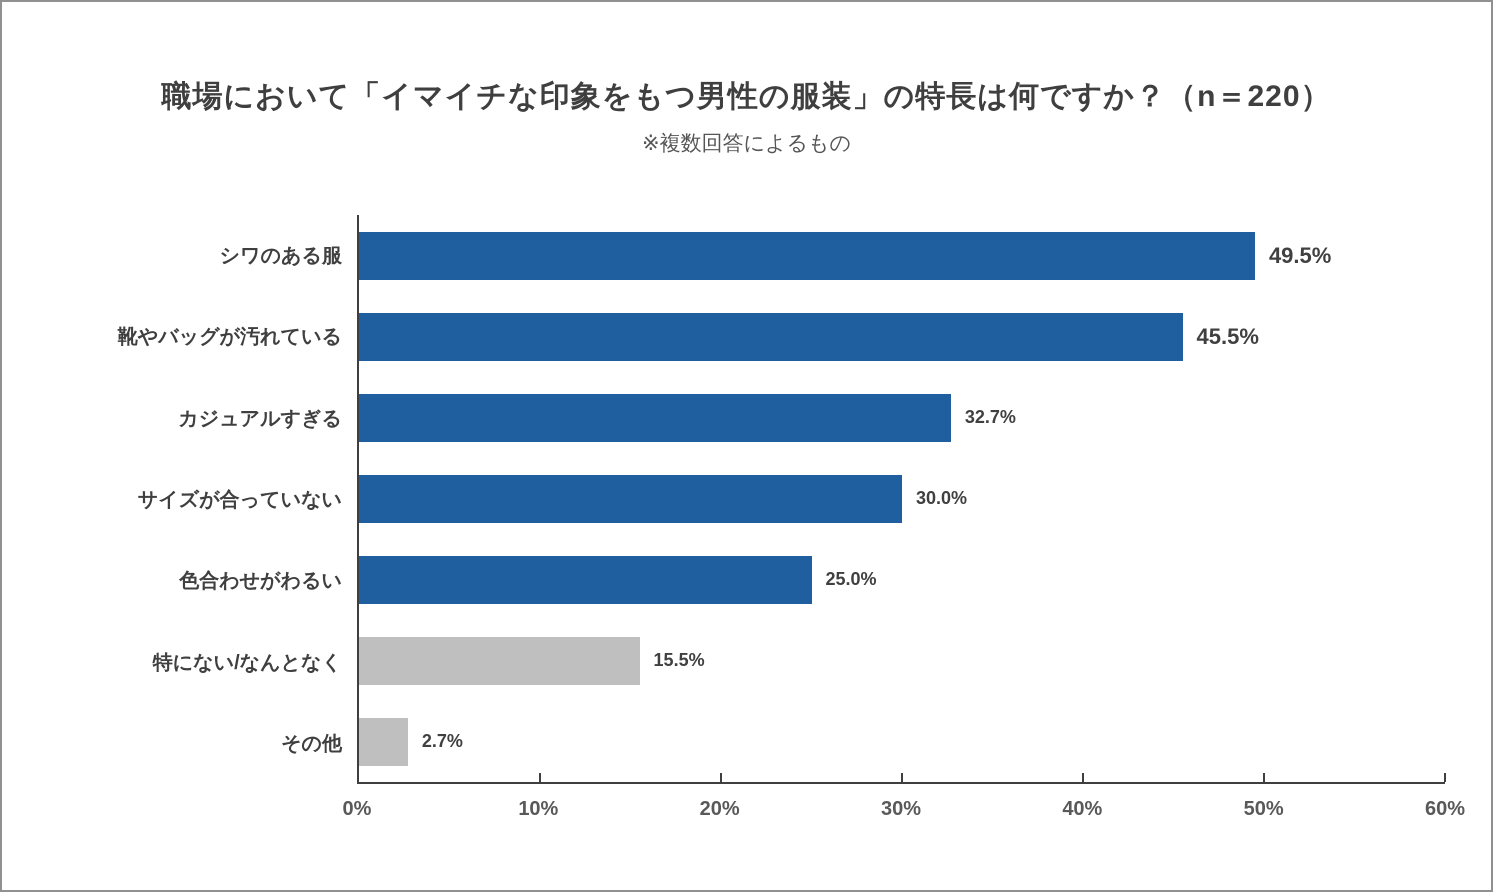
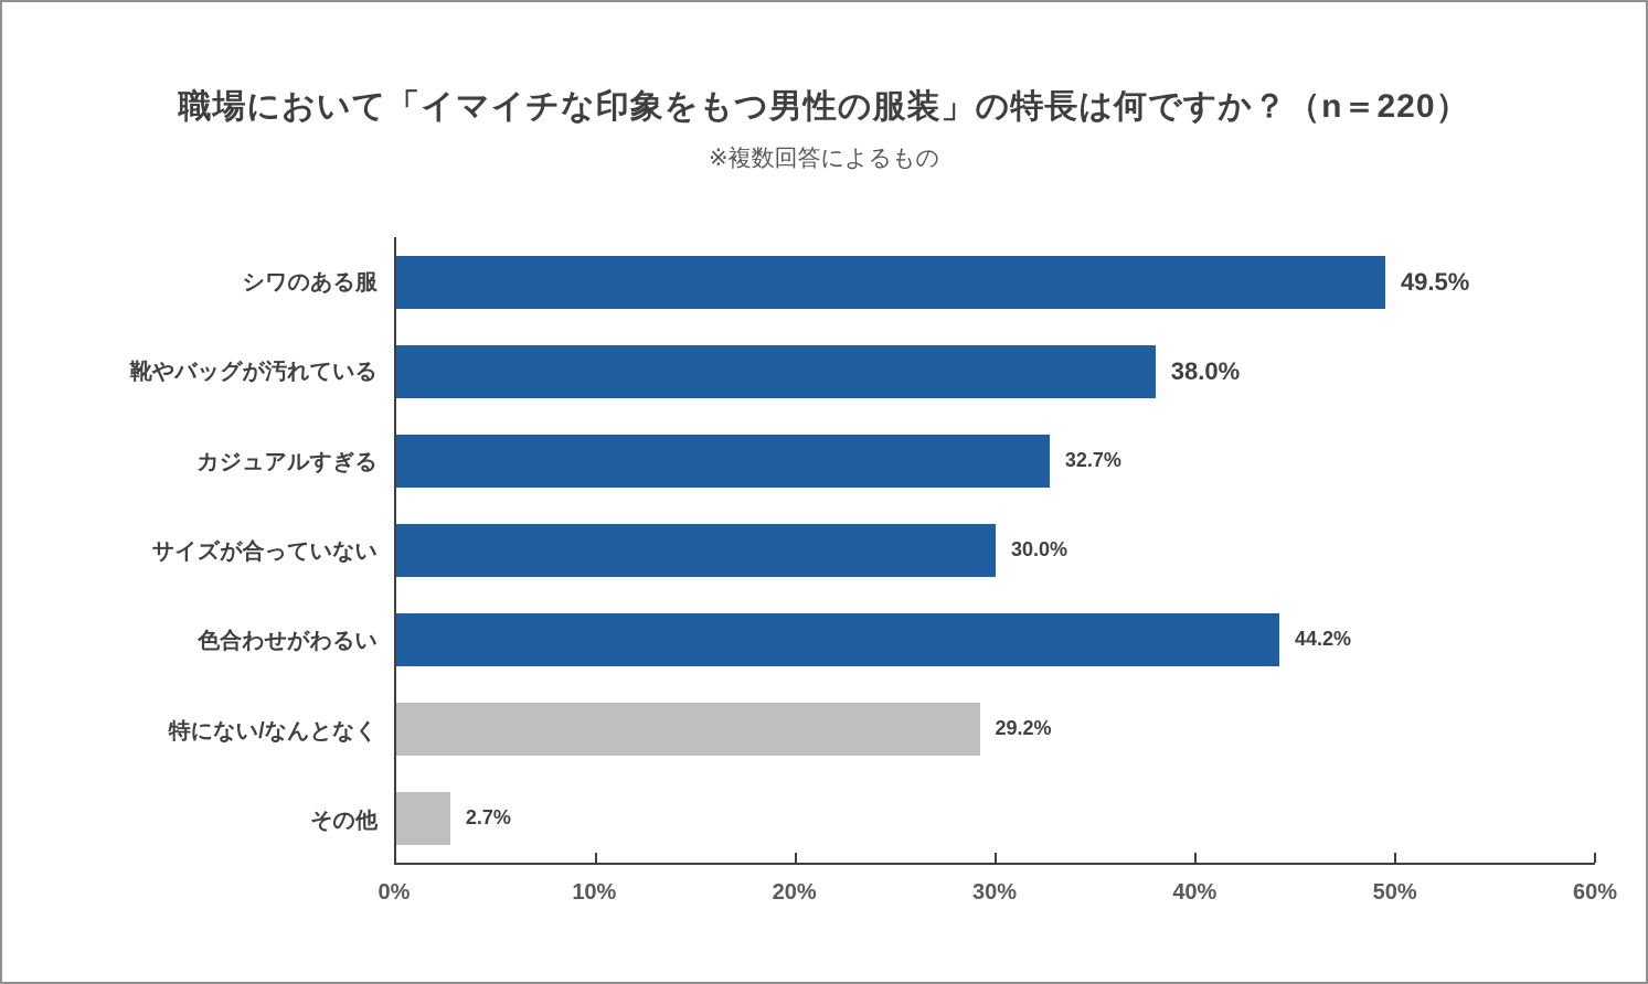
靴やバッグが汚れている: 45.5% -> 38.0%
色合わせがわるい: 25.0% -> 44.2%
特にない/なんとなく: 15.5% -> 29.2%
